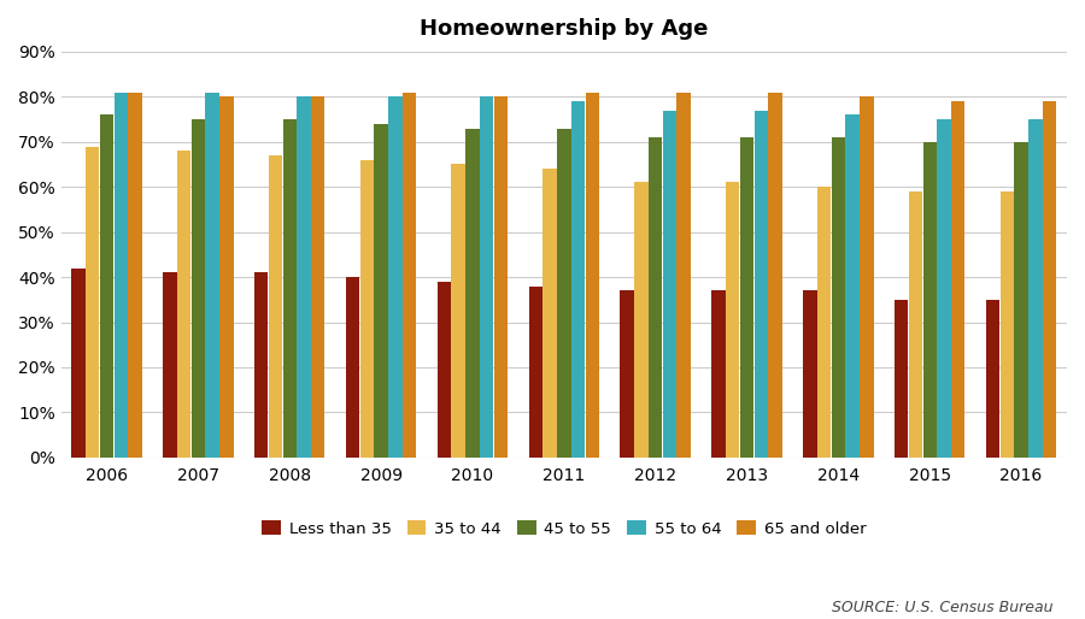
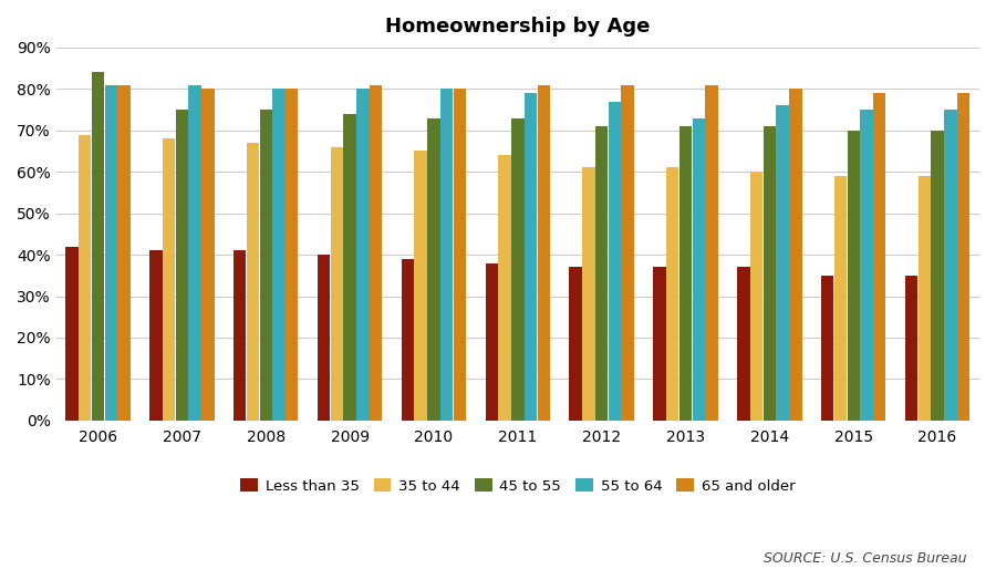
45 to 55/2006: 76% -> 84%
55 to 64/2013: 77% -> 73%
